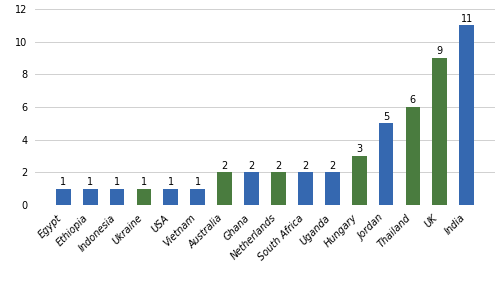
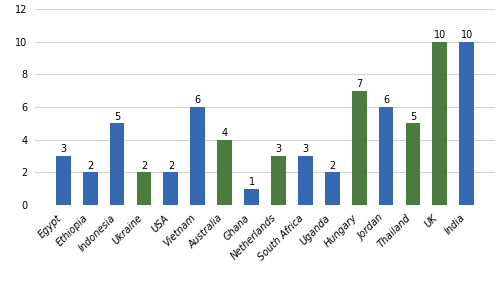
Egypt: 1 -> 3
Ethiopia: 1 -> 2
Indonesia: 1 -> 5
Ukraine: 1 -> 2
USA: 1 -> 2
Vietnam: 1 -> 6
Australia: 2 -> 4
Ghana: 2 -> 1
Netherlands: 2 -> 3
South Africa: 2 -> 3
Hungary: 3 -> 7
Jordan: 5 -> 6
Thailand: 6 -> 5
UK: 9 -> 10
India: 11 -> 10
